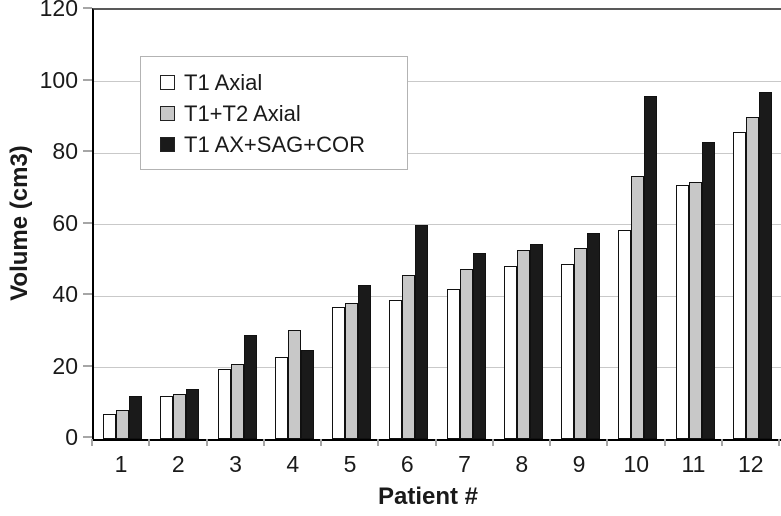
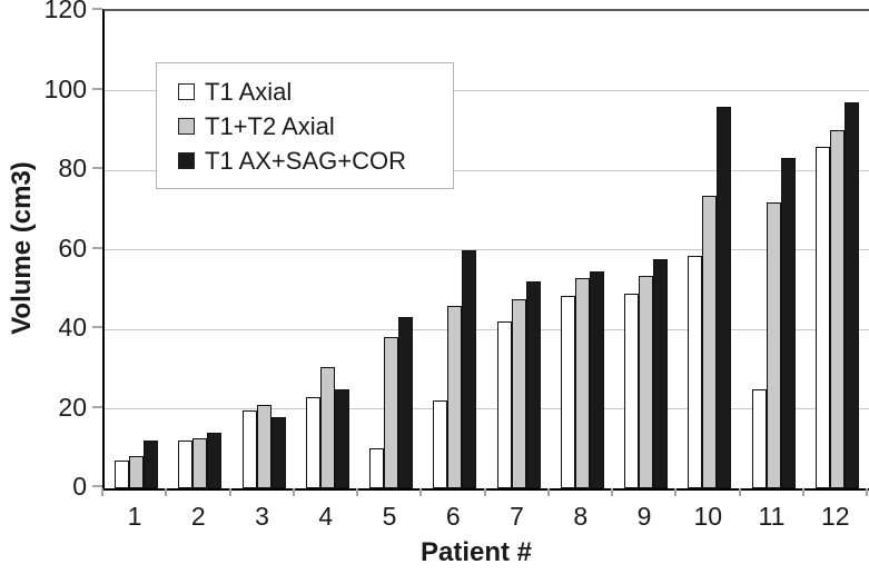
T1 AX+SAG+COR/3: 29 -> 18
T1 Axial/5: 37 -> 10
T1 Axial/6: 39 -> 22
T1 Axial/11: 71 -> 25
